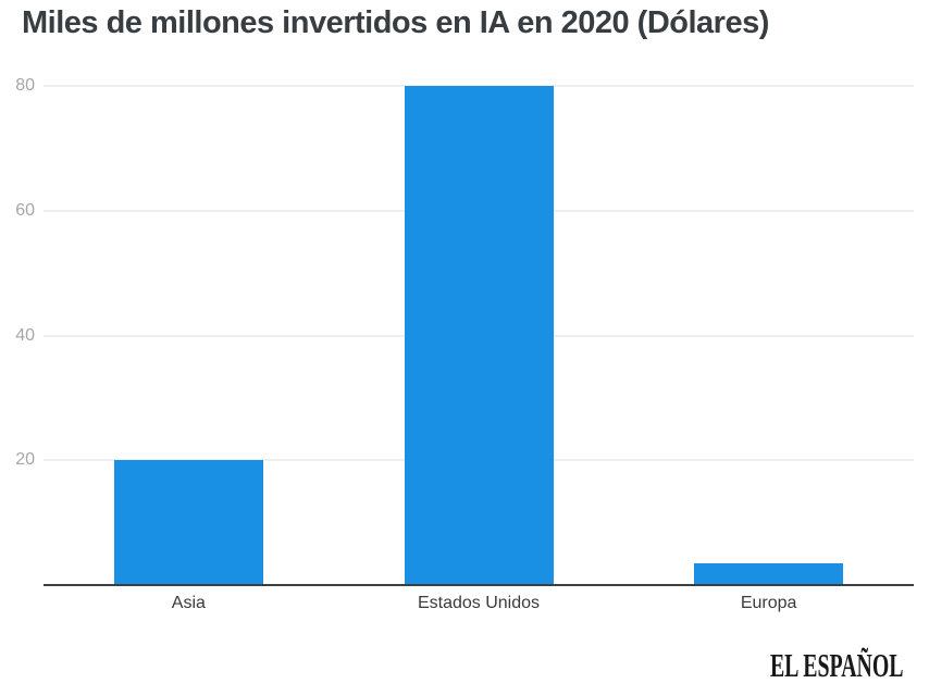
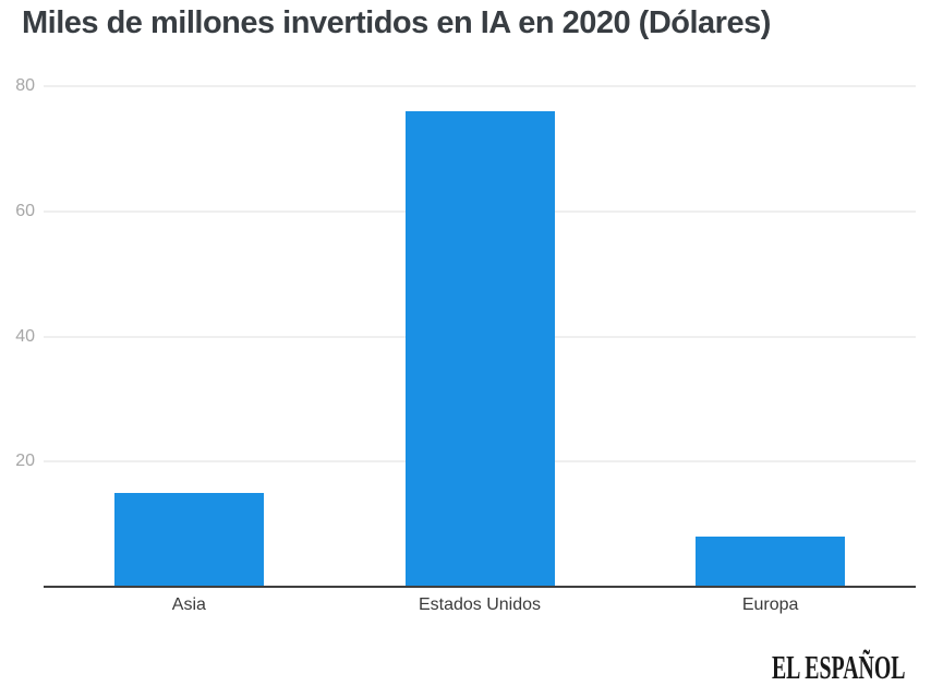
Asia: 20 -> 15
Estados Unidos: 80 -> 76
Europa: 4 -> 8
